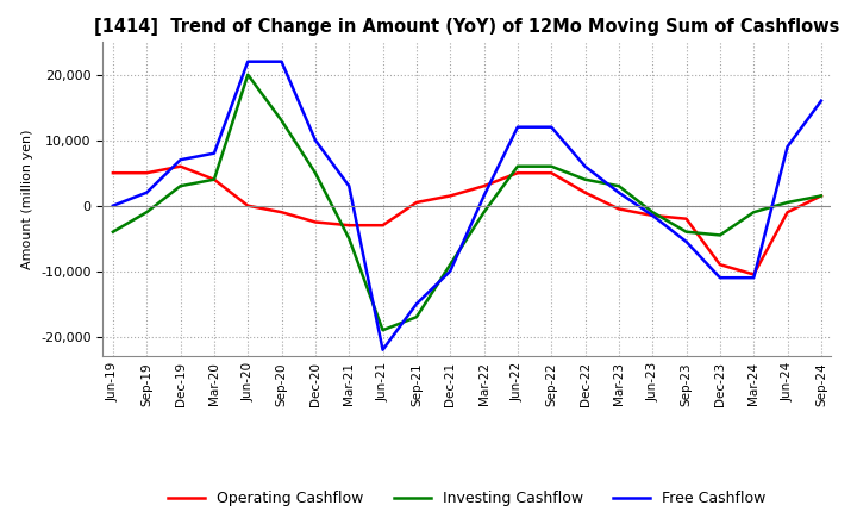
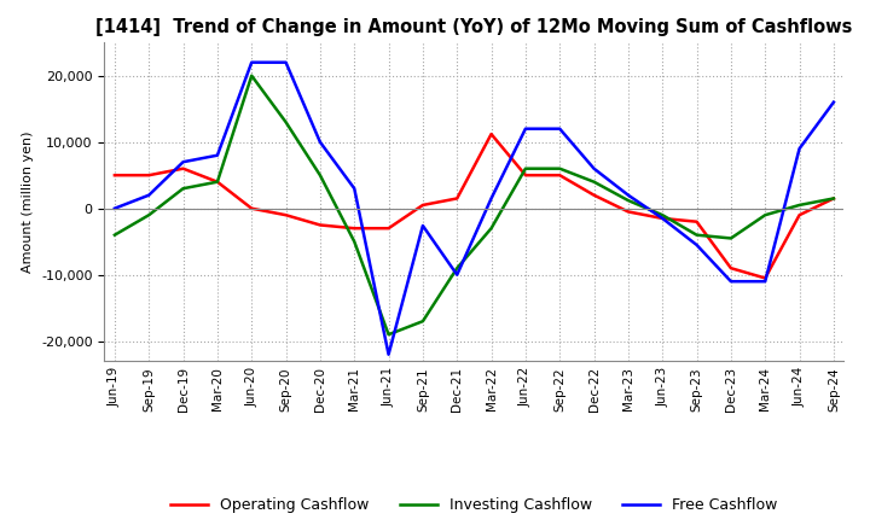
Free Cashflow/Sep-21: -15,000 -> -2,600
Operating Cashflow/Mar-22: 3,000 -> 11,200
Investing Cashflow/Mar-22: -1,000 -> -3,000
Investing Cashflow/Mar-23: 3,000 -> 1,200
